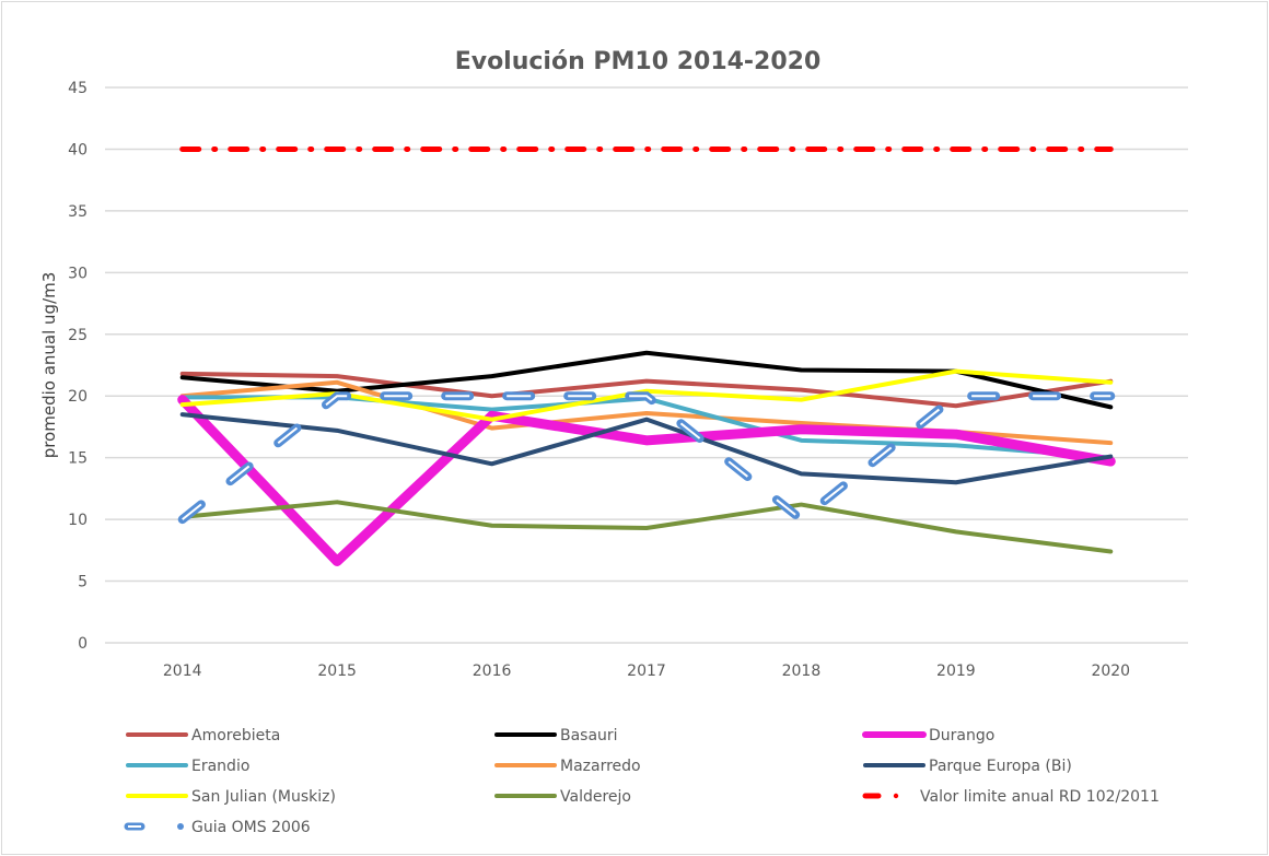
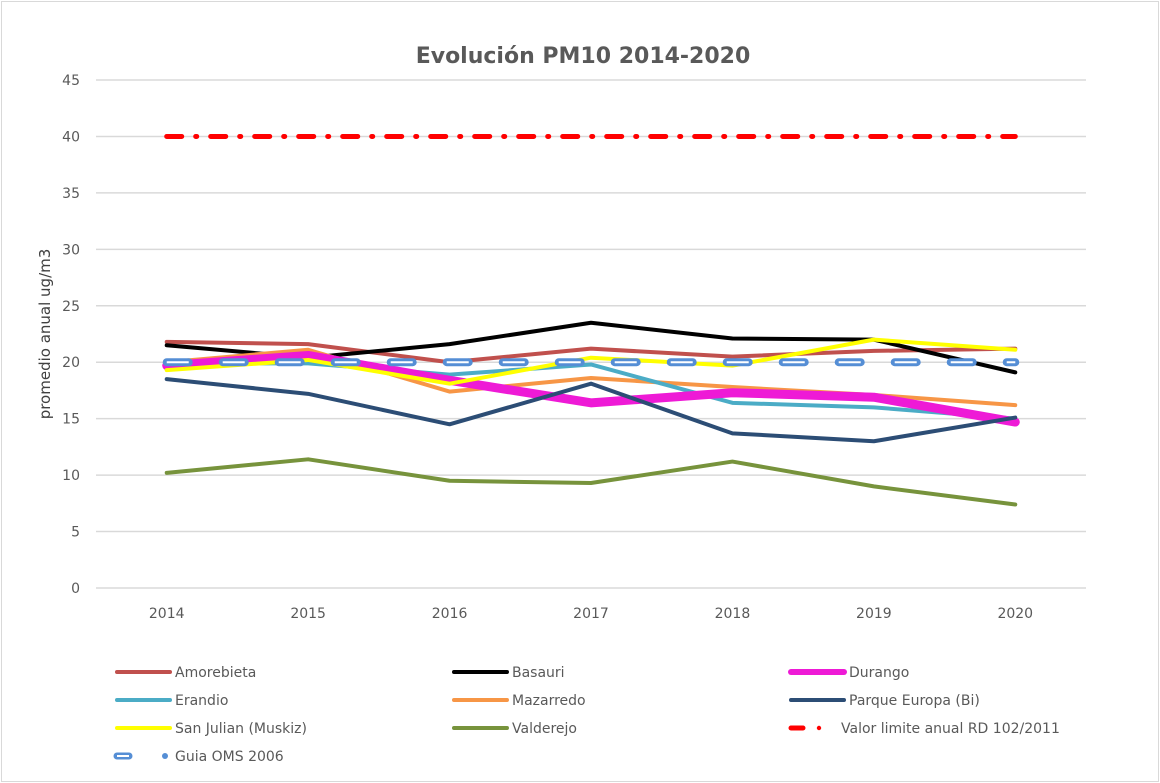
Guia OMS 2006/2014: 10 -> 20
Durango/2015: 6.6 -> 20.6
Guia OMS 2006/2018: 10 -> 20
Amorebieta/2019: 19.2 -> 21.0
